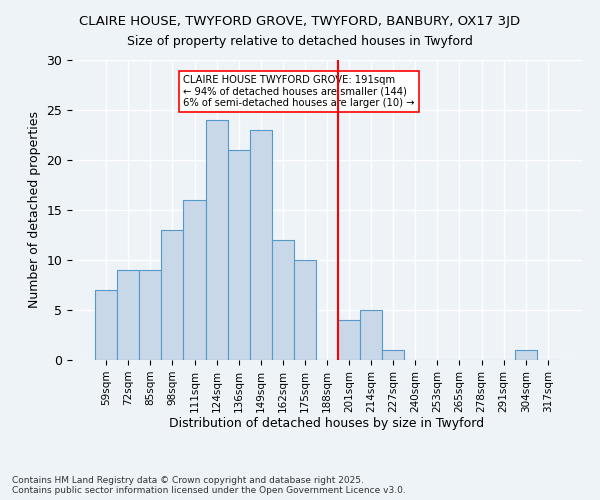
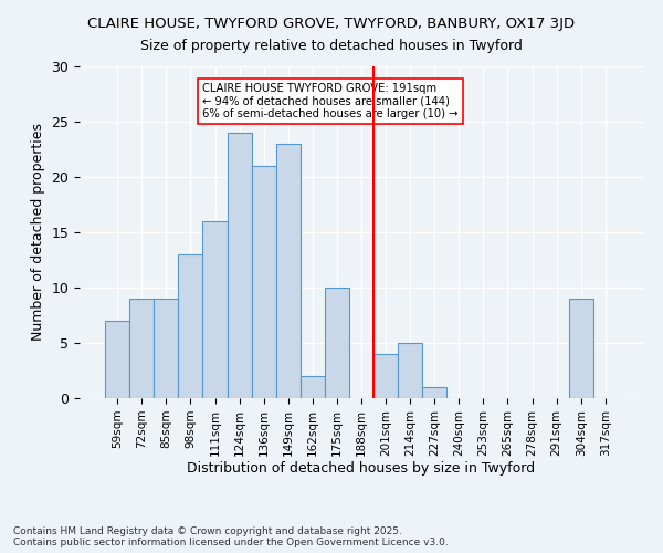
162sqm: 12 -> 2
304sqm: 1 -> 9
